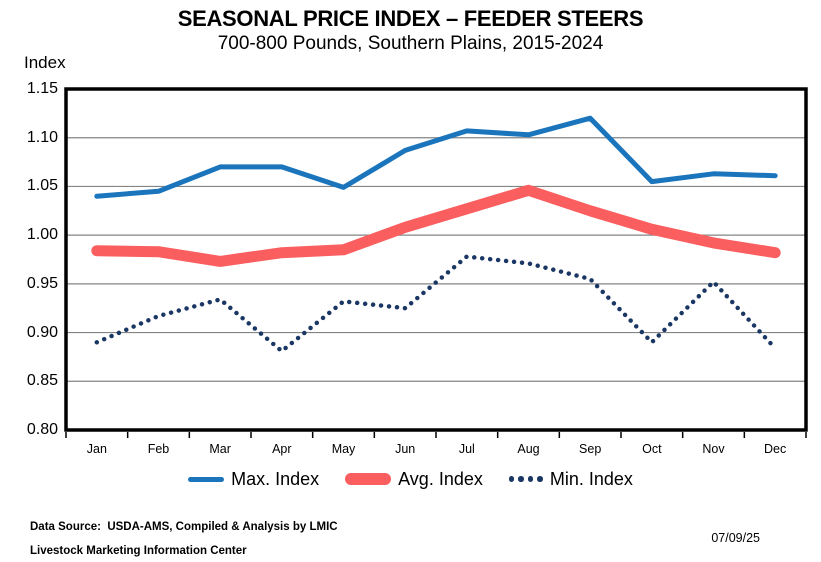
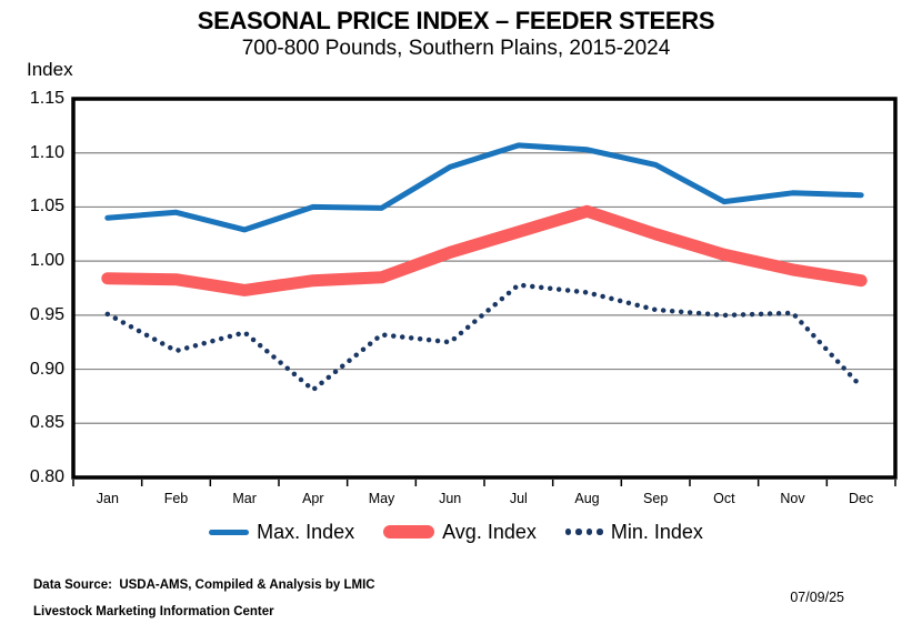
Min. Index/Jan: 0.89 -> 0.95
Max. Index/Mar: 1.07 -> 1.03
Max. Index/Apr: 1.07 -> 1.05
Max. Index/Sep: 1.12 -> 1.09
Min. Index/Oct: 0.89 -> 0.95
